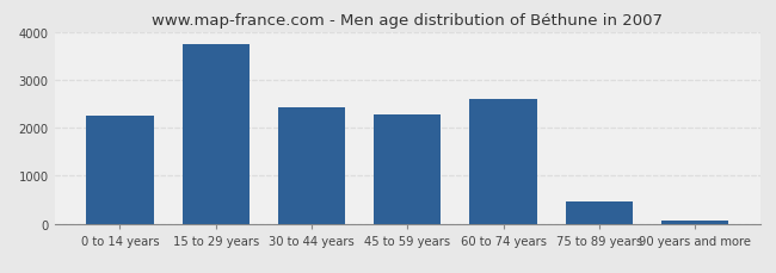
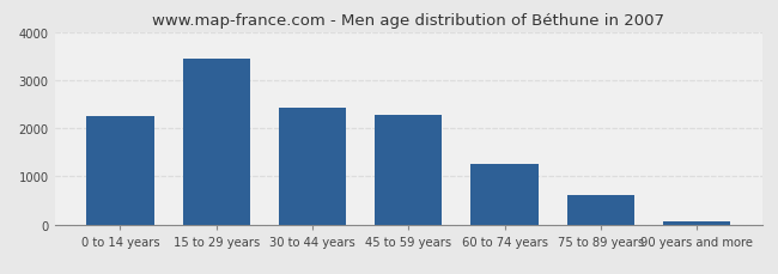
15 to 29 years: 3750 -> 3450
60 to 74 years: 2600 -> 1250
75 to 89 years: 450 -> 620
